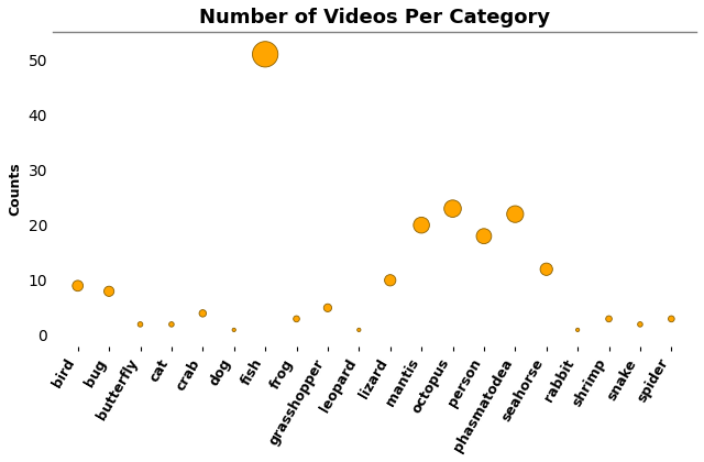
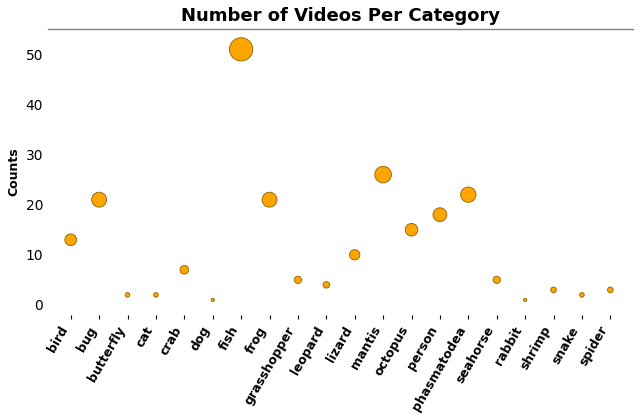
bird: 9 -> 13
bug: 8 -> 21
crab: 4 -> 7
frog: 3 -> 21
leopard: 1 -> 4
mantis: 20 -> 26
octopus: 23 -> 15
seahorse: 12 -> 5
